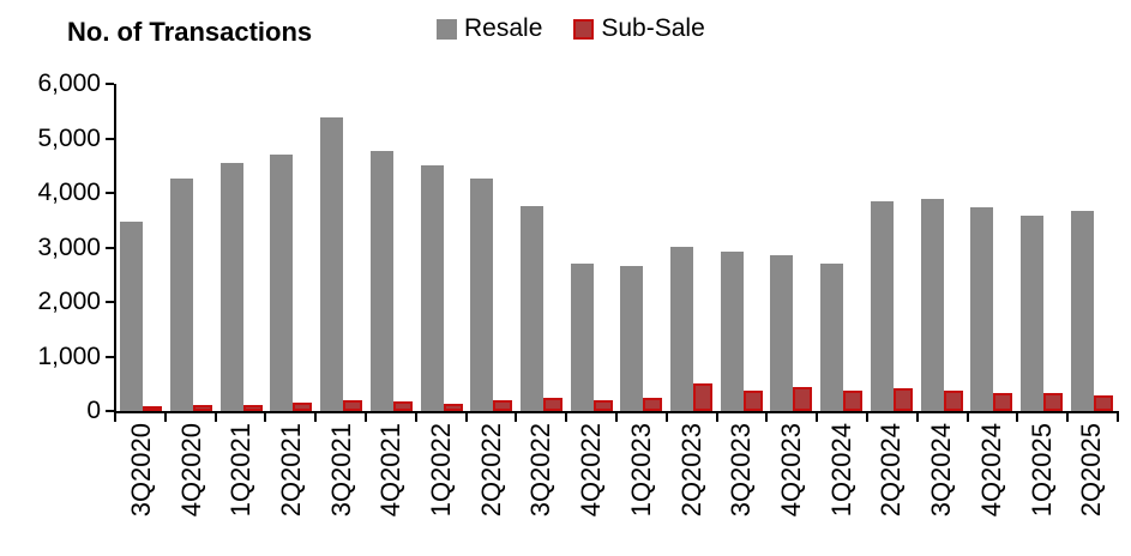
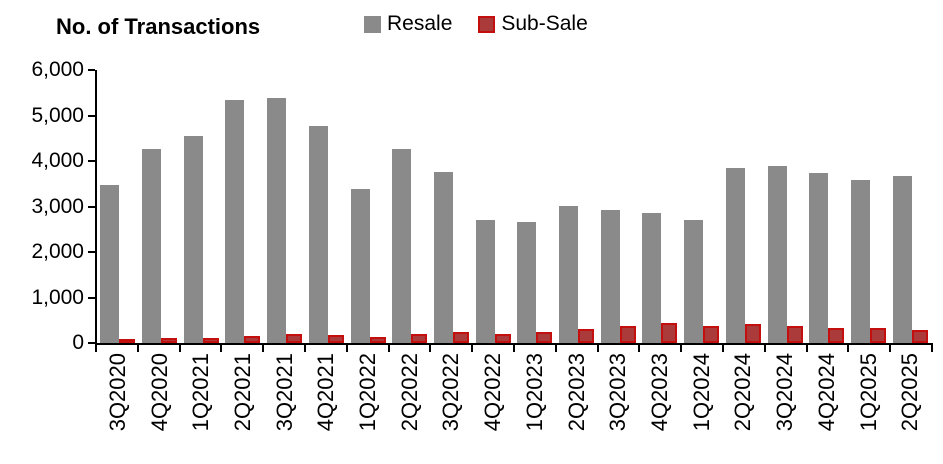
Resale/2Q2021: 4700 -> 5300
Resale/1Q2022: 4500 -> 3400
Sub-Sale/2Q2023: 500 -> 300
